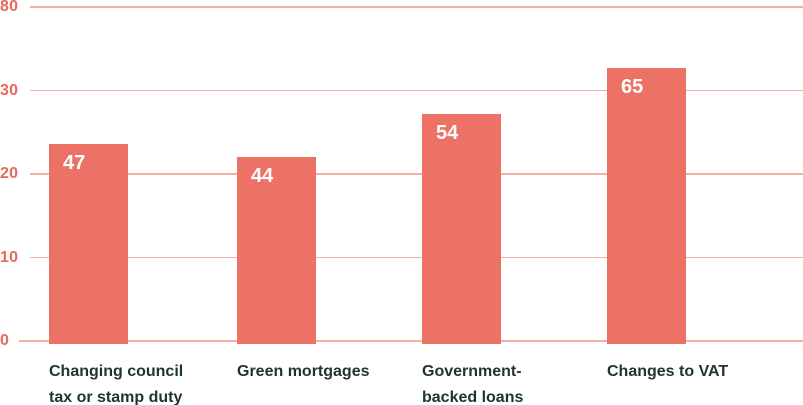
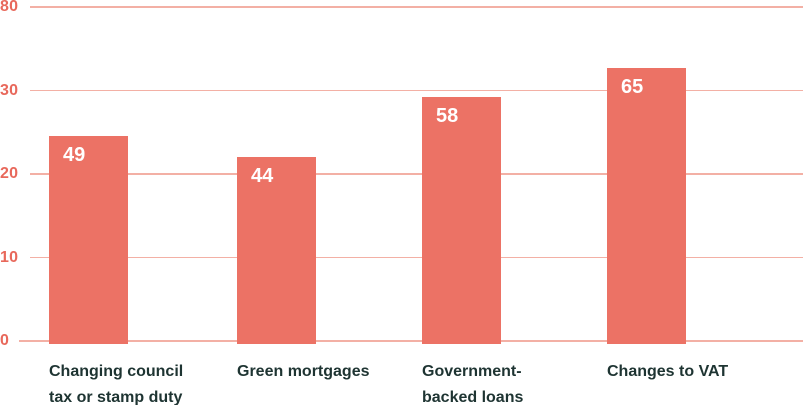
Changing council tax or stamp duty: 47 -> 49
Government-backed loans: 54 -> 58
